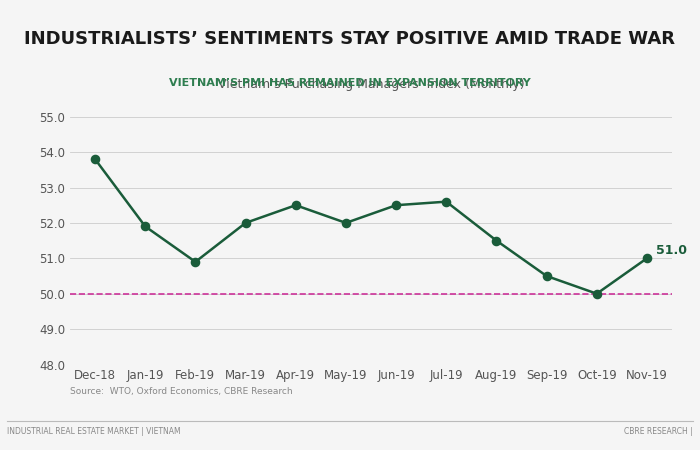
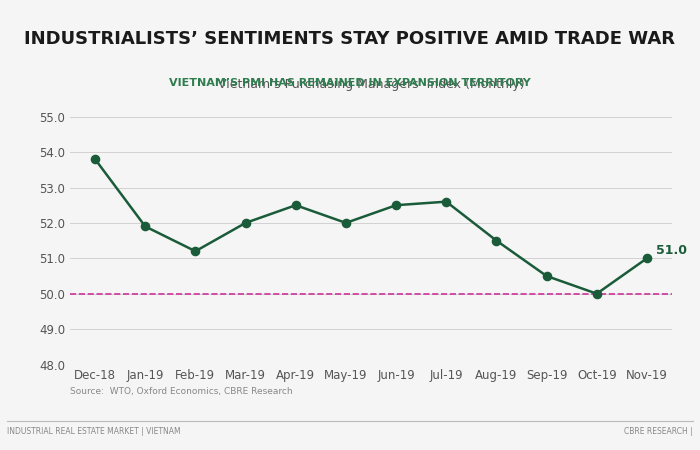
Feb-19: 50.9 -> 51.2
